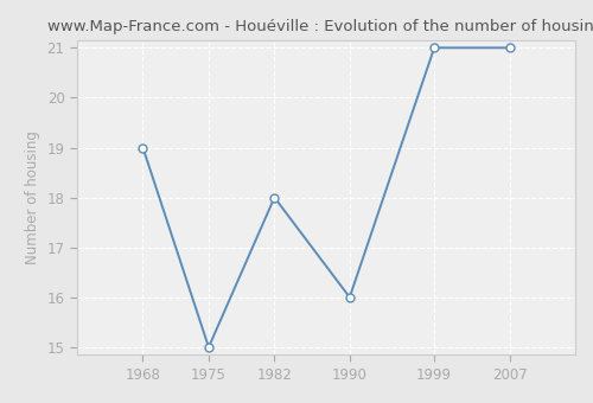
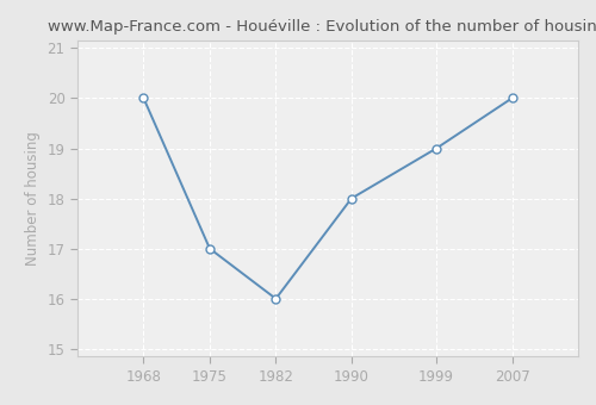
1968: 19 -> 20
1975: 15 -> 17
1982: 18 -> 16
1990: 16 -> 18
1999: 21 -> 19
2007: 21 -> 20
